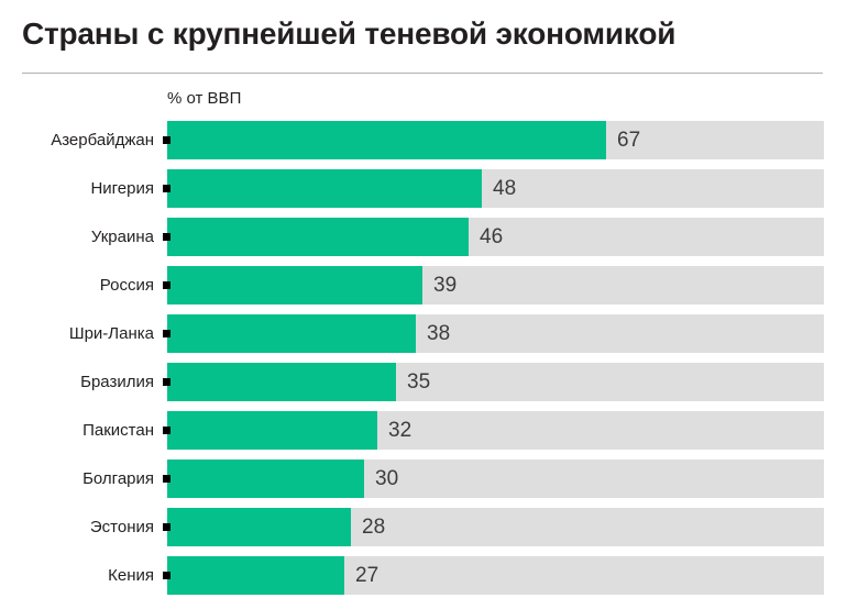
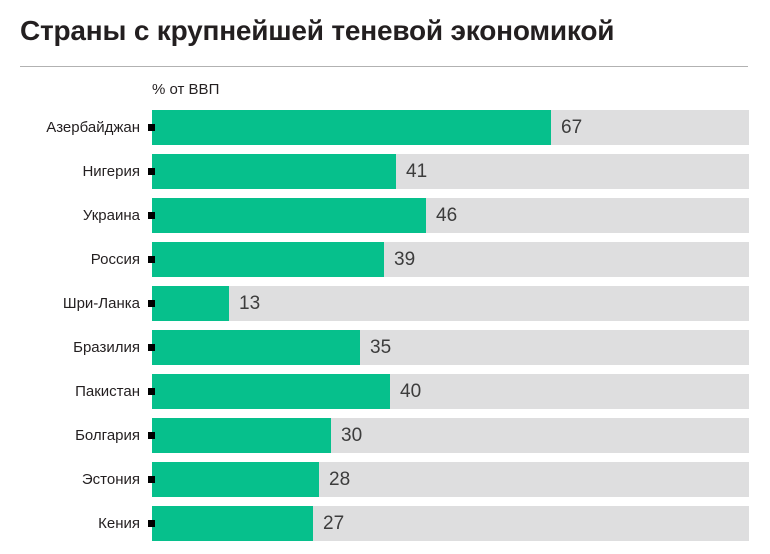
Нигерия: 48 -> 41
Шри-Ланка: 38 -> 13
Пакистан: 32 -> 40
